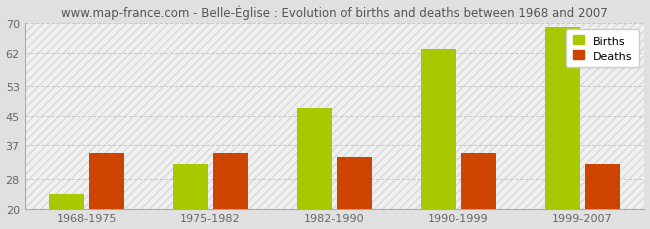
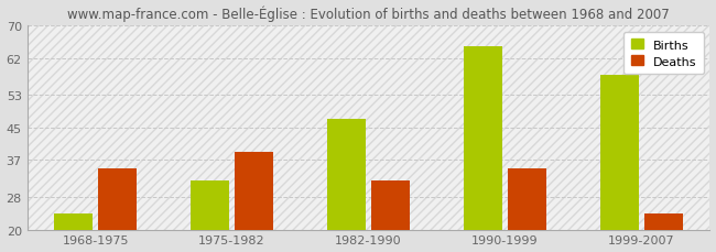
Deaths/1975-1982: 35 -> 39
Deaths/1982-1990: 34 -> 32
Births/1990-1999: 63 -> 65
Births/1999-2007: 69 -> 58
Deaths/1999-2007: 32 -> 24
